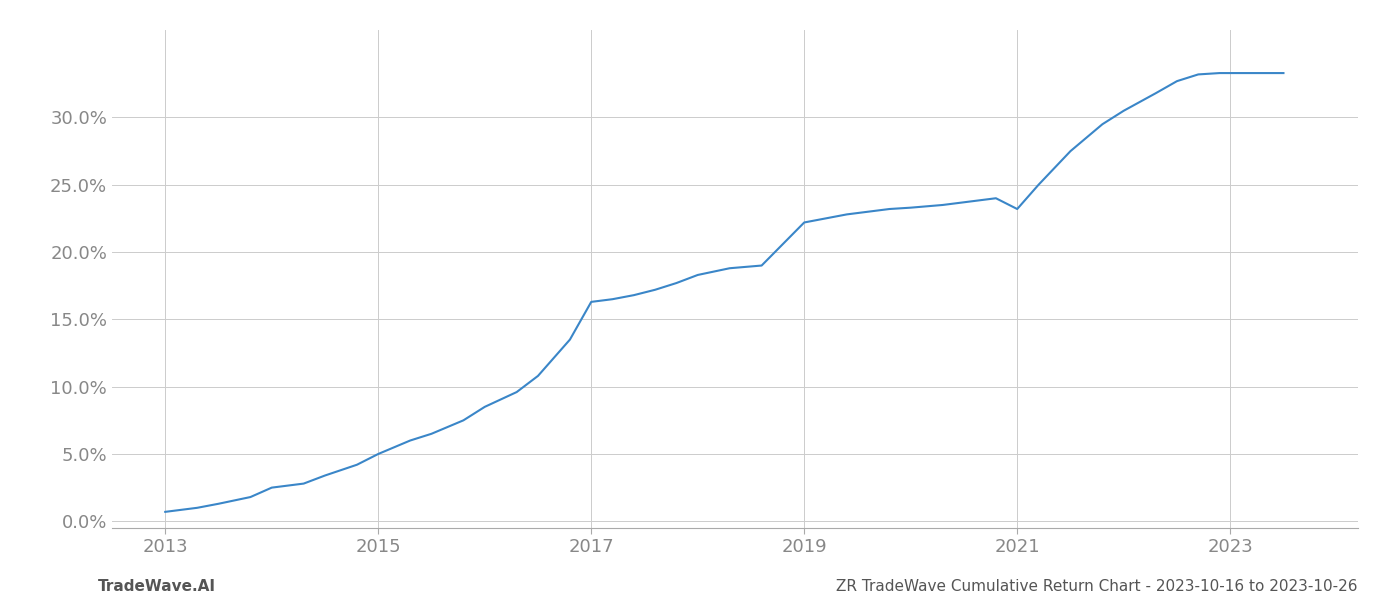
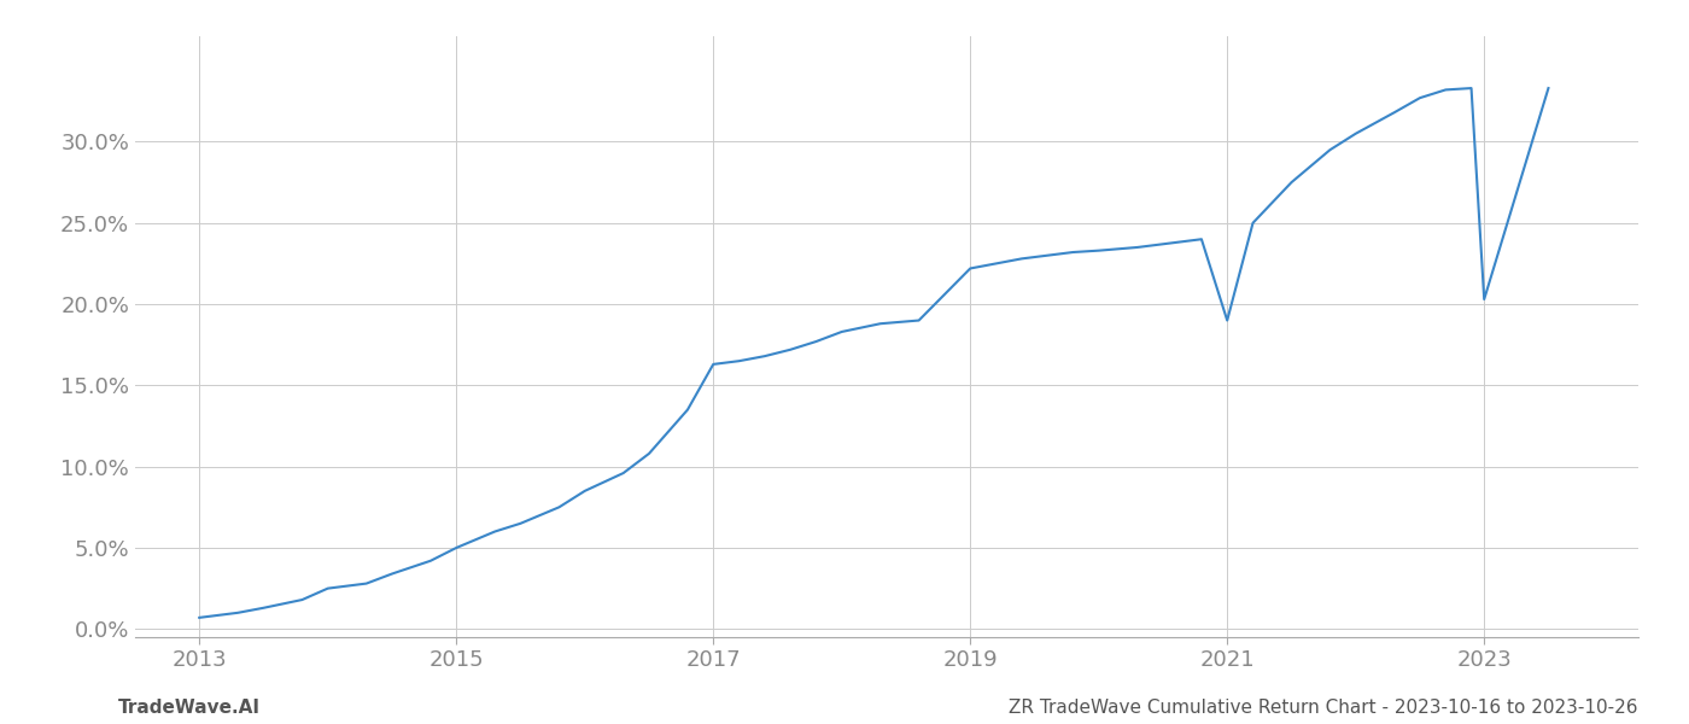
2021: 23.2% -> 19.0%
2023: 33.3% -> 20.3%
